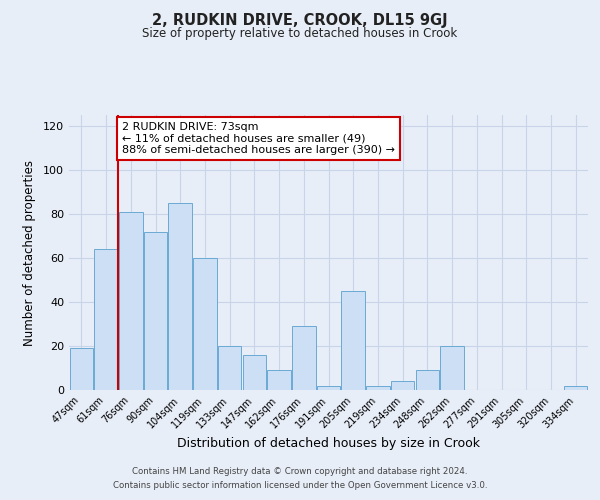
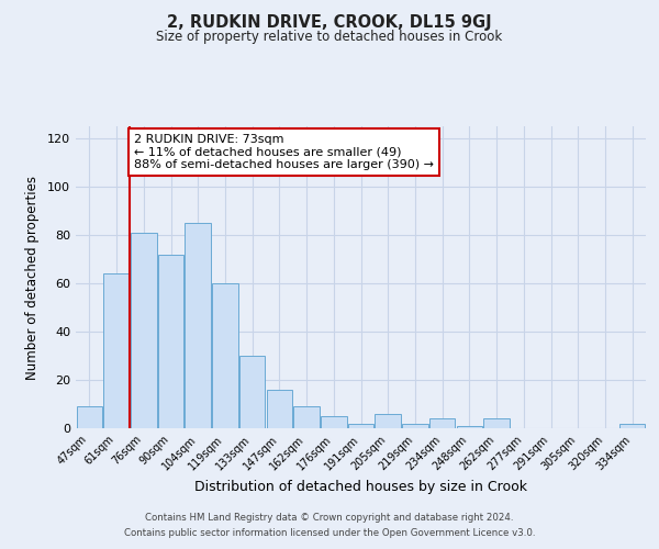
47sqm: 19 -> 9
133sqm: 20 -> 30
176sqm: 29 -> 5
205sqm: 45 -> 6
248sqm: 9 -> 1
262sqm: 20 -> 4
